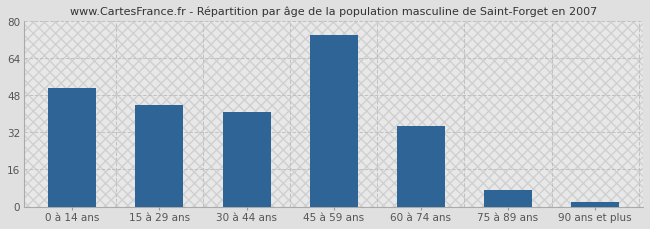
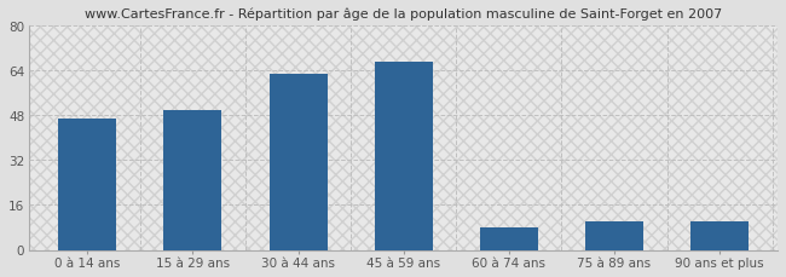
0 à 14 ans: 51 -> 47
15 à 29 ans: 44 -> 50
30 à 44 ans: 41 -> 63
45 à 59 ans: 74 -> 67
60 à 74 ans: 35 -> 8
75 à 89 ans: 7 -> 10
90 ans et plus: 2 -> 10
